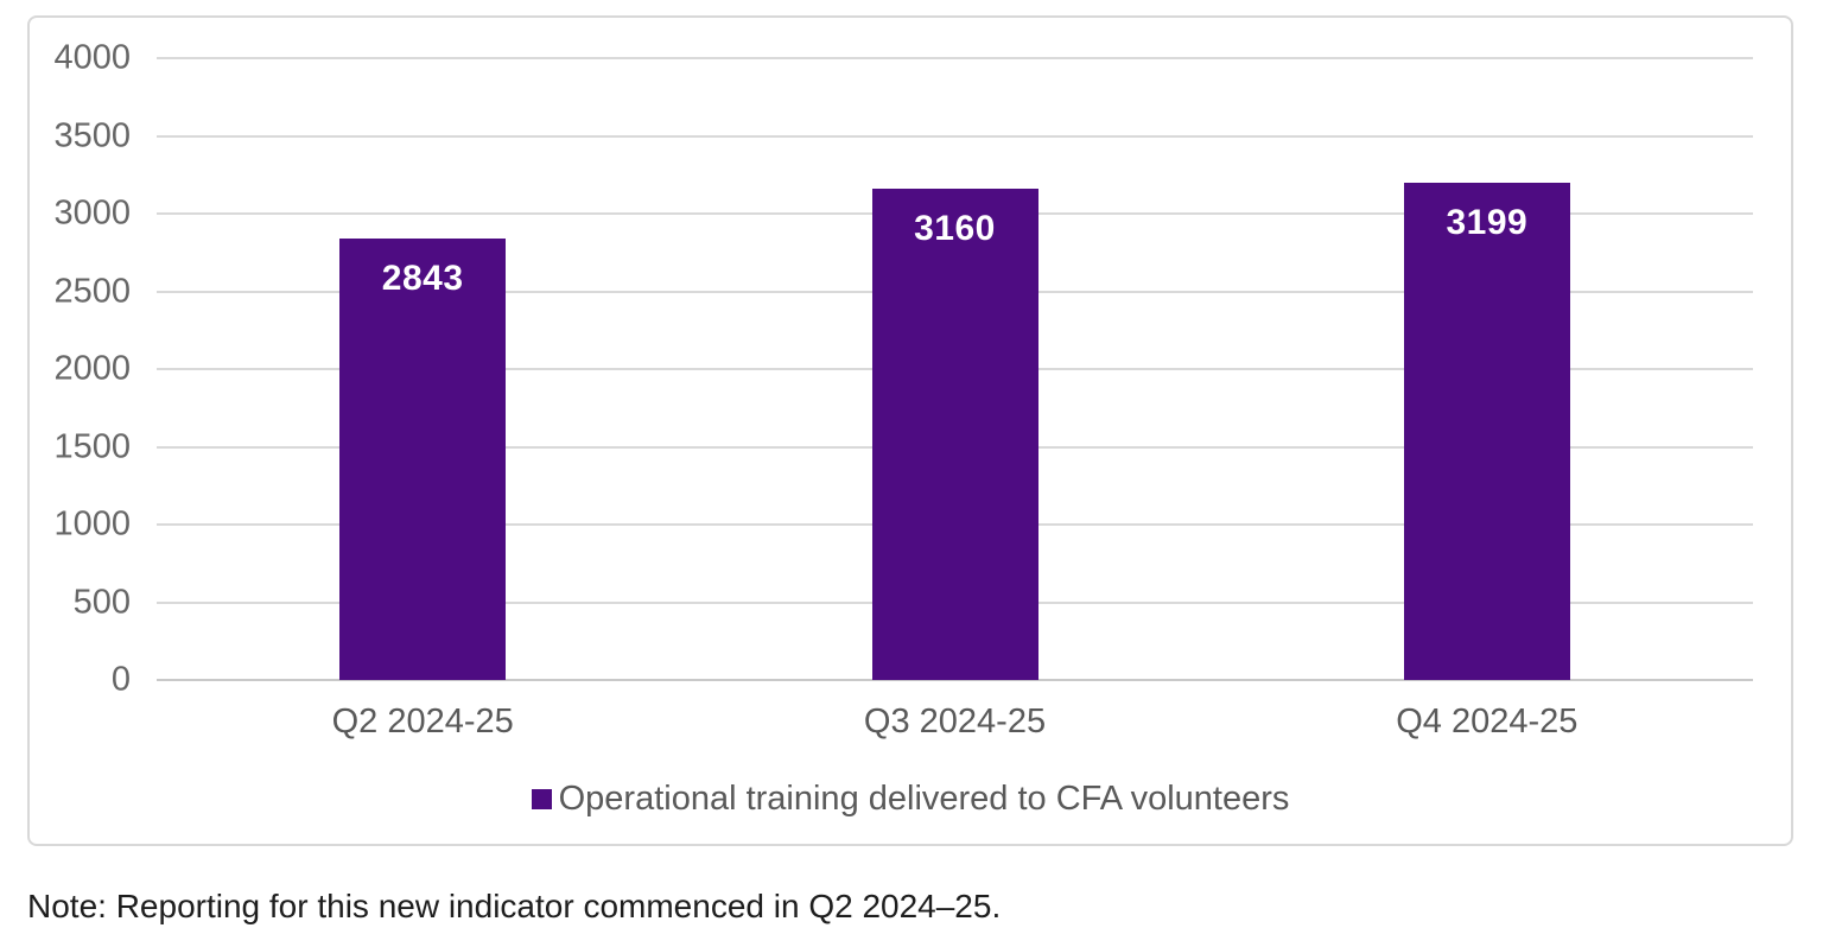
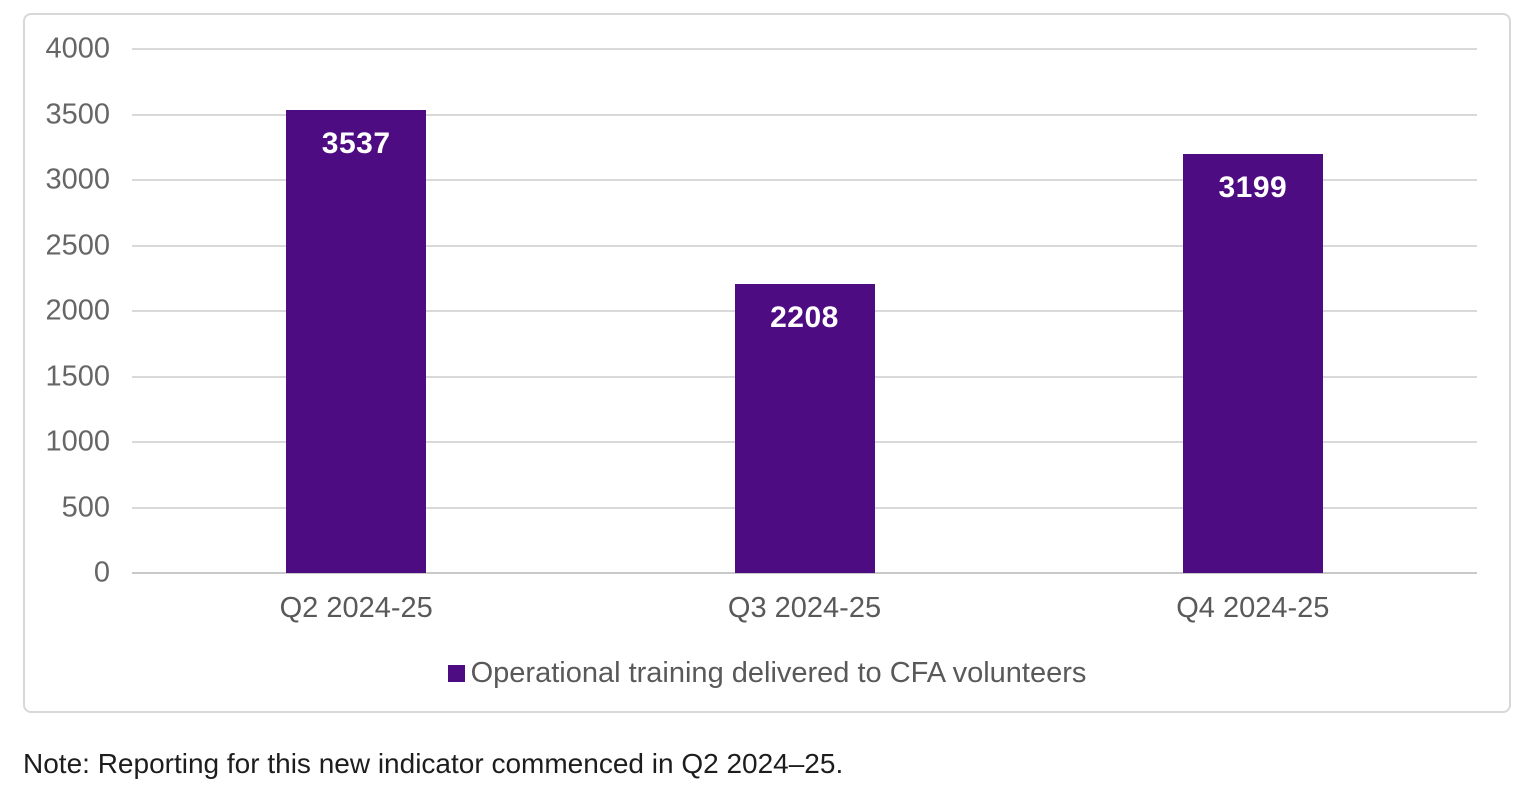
Q2 2024-25: 2843 -> 3537
Q3 2024-25: 3160 -> 2208
